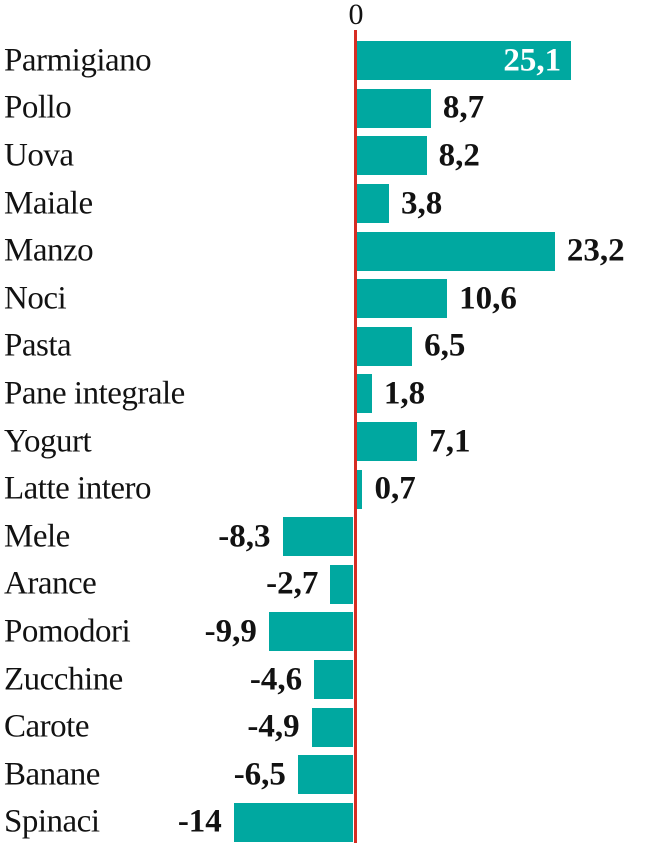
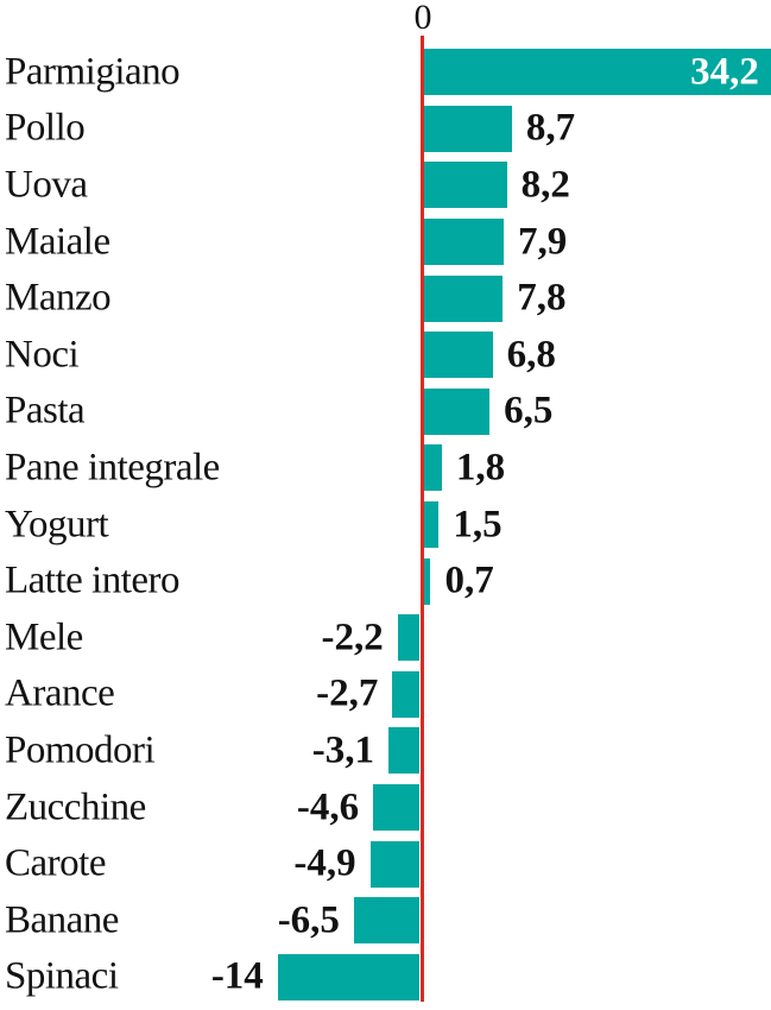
Parmigiano: 25,1 -> 34,2
Maiale: 3,8 -> 7,9
Manzo: 23,2 -> 7,8
Noci: 10,6 -> 6,8
Yogurt: 7,1 -> 1,5
Mele: -8,3 -> -2,2
Pomodori: -9,9 -> -3,1
